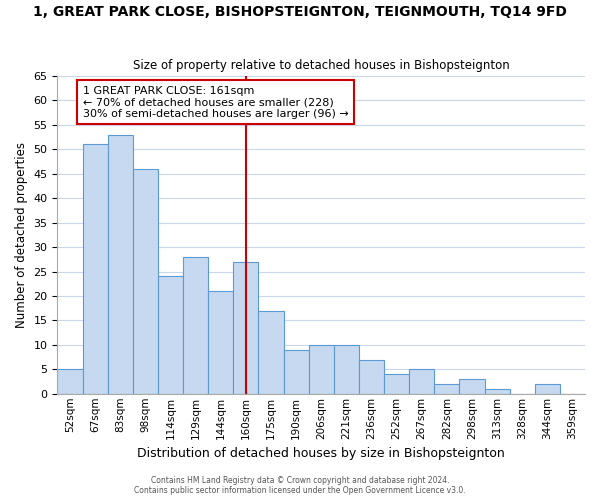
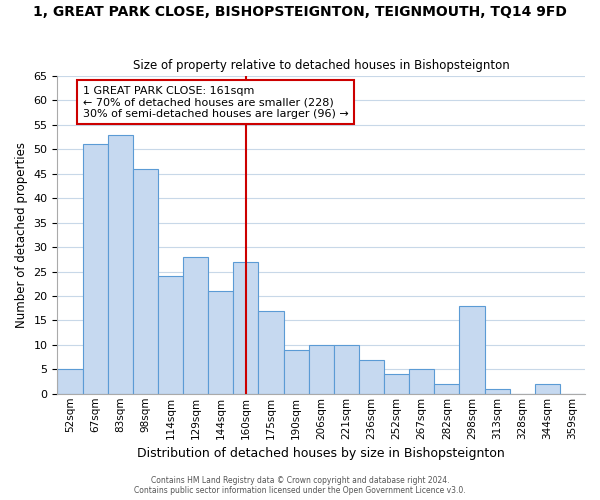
298sqm: 3 -> 18
